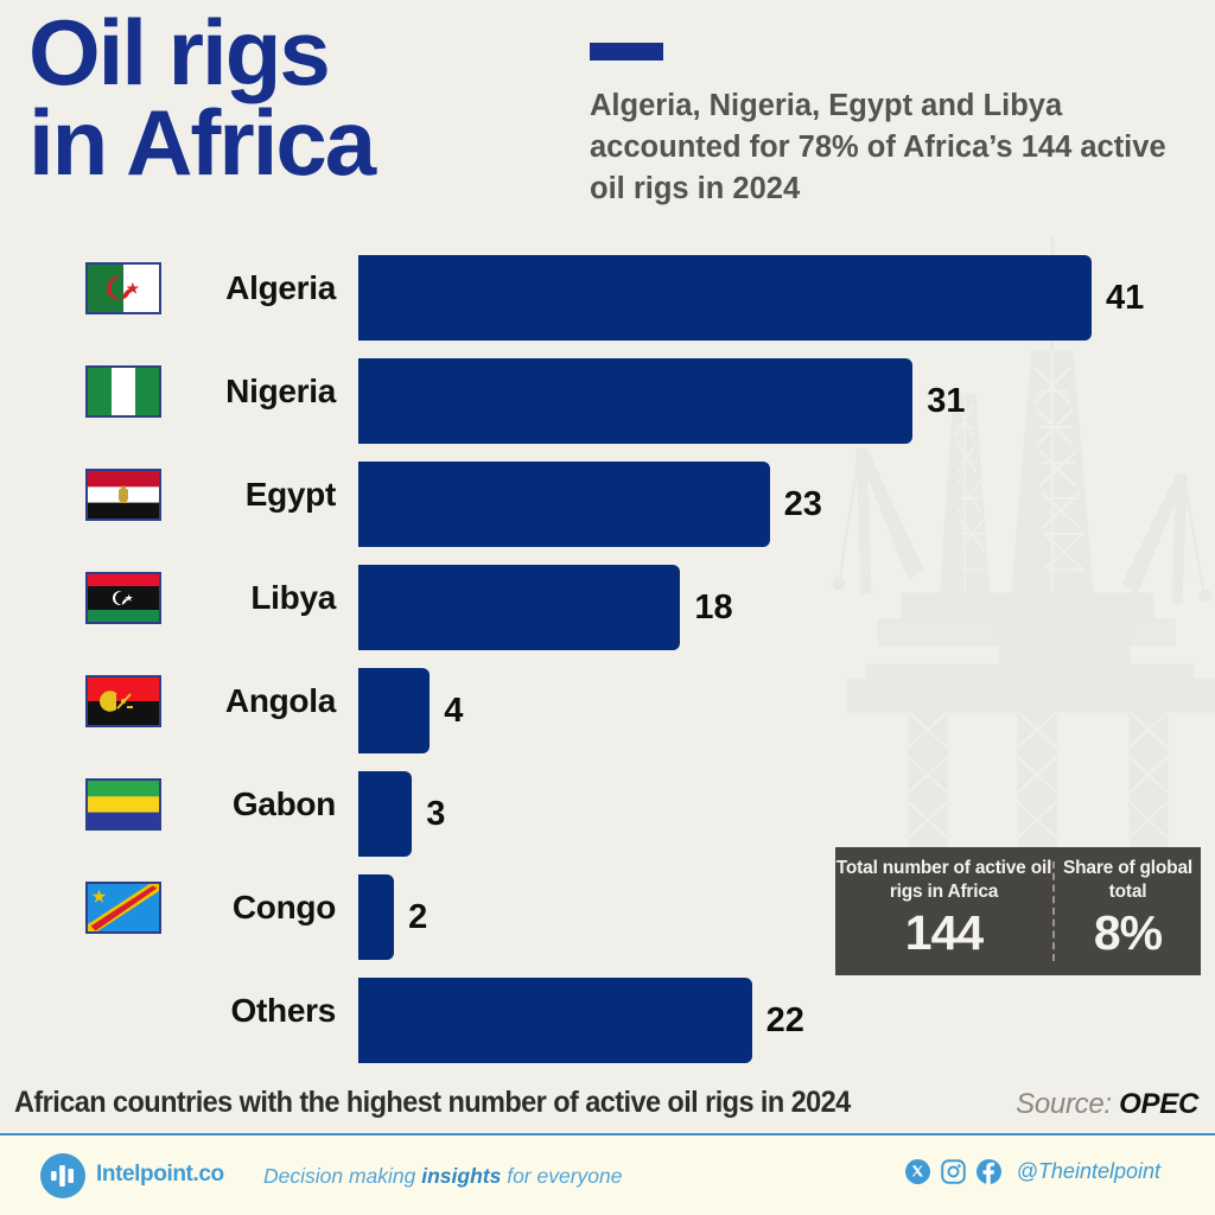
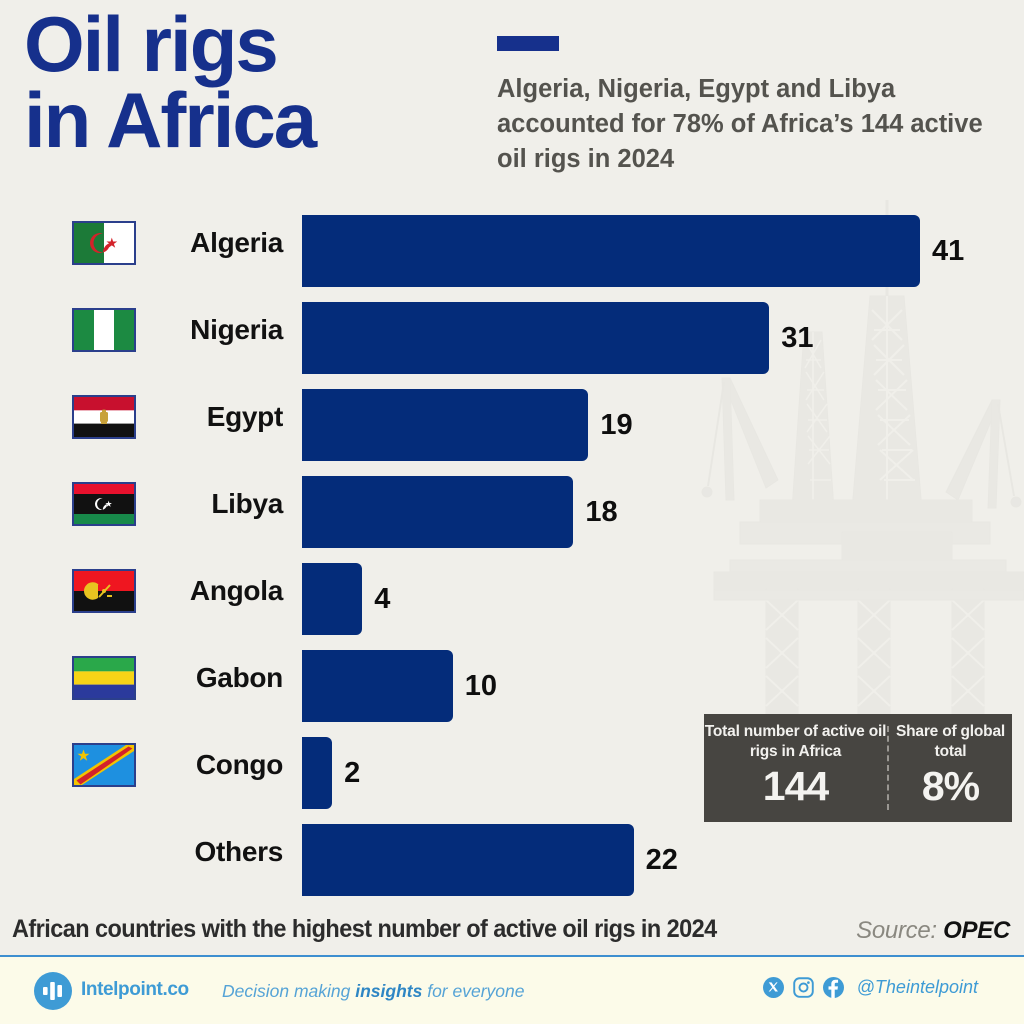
Egypt: 23 -> 19
Gabon: 3 -> 10
